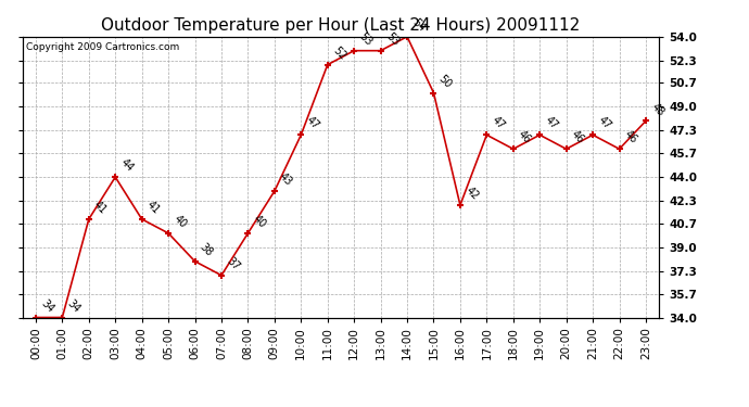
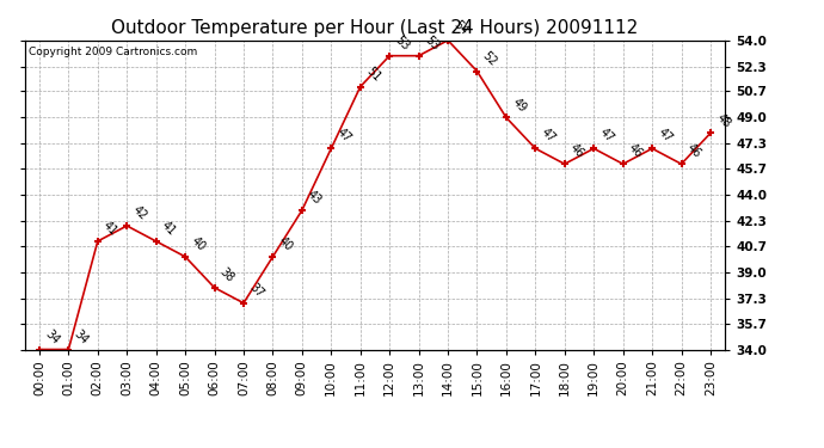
03:00: 44 -> 42
11:00: 52 -> 51
15:00: 50 -> 52
16:00: 42 -> 49
